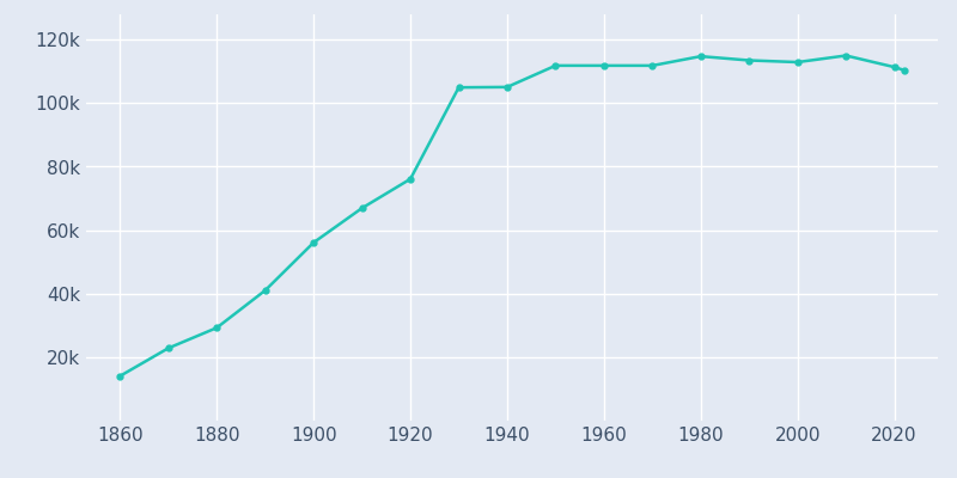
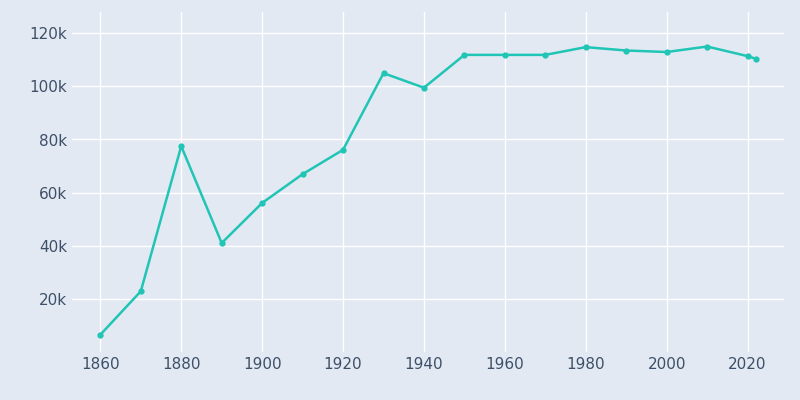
1860: 14.0k -> 6.5k
1880: 29.3k -> 77.5k
1940: 105.1k -> 99.5k
